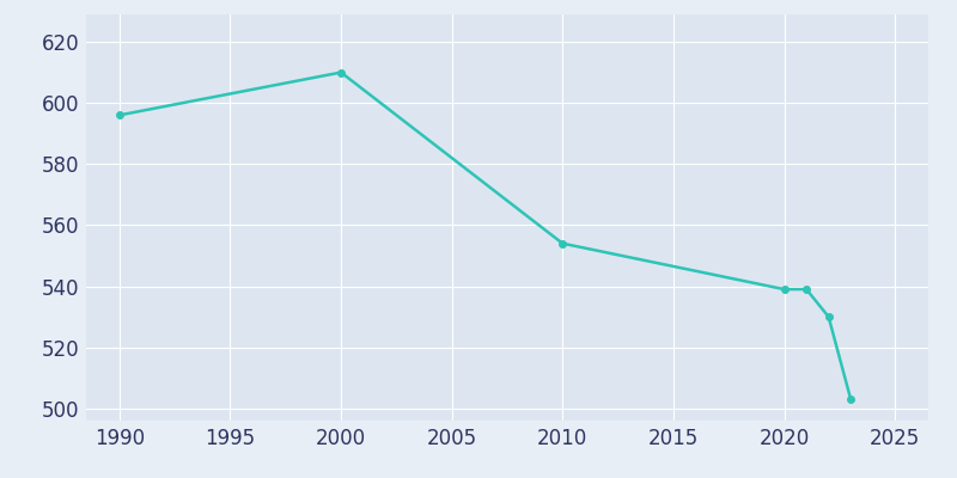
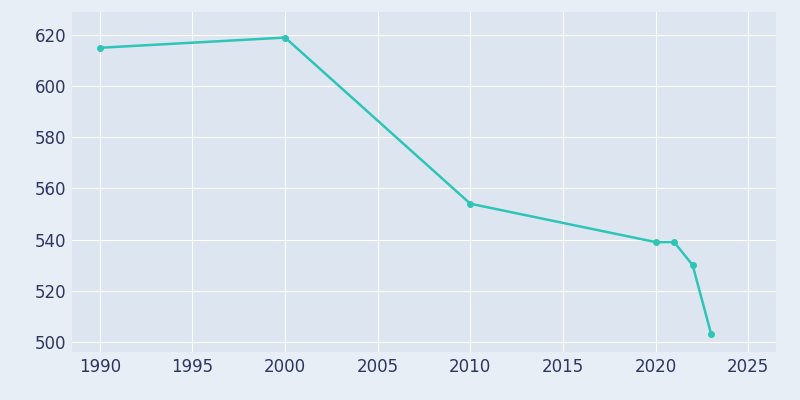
1990: 596 -> 615
2000: 610 -> 619
